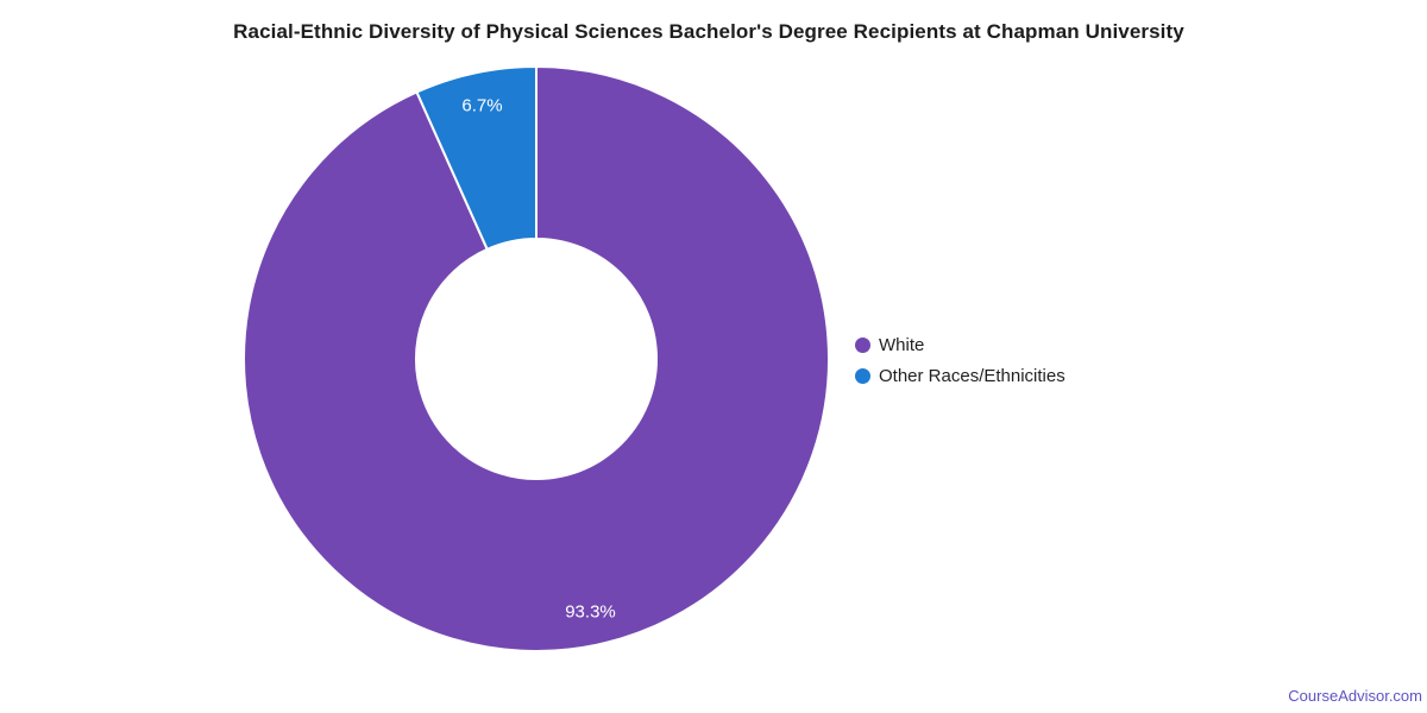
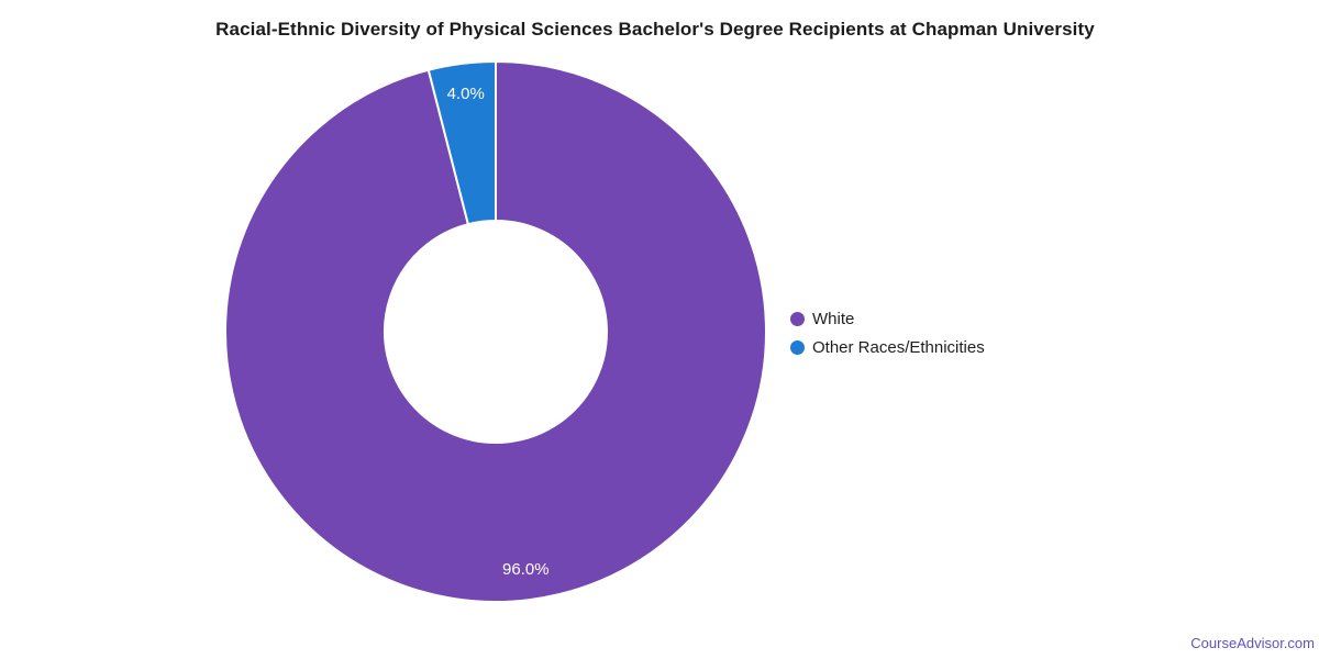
White: 93.3% -> 96.0%
Other Races/Ethnicities: 6.7% -> 4.0%
